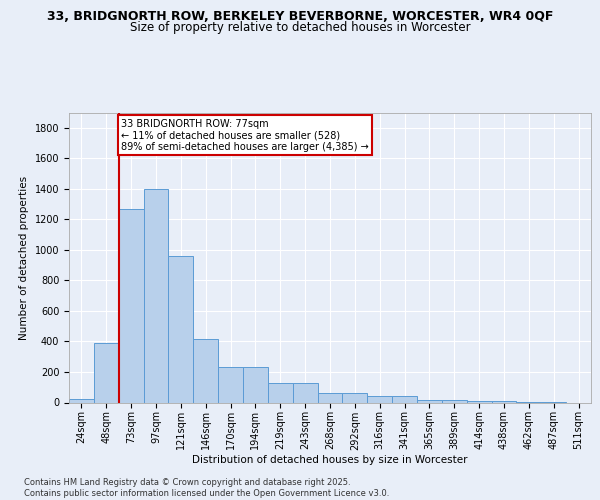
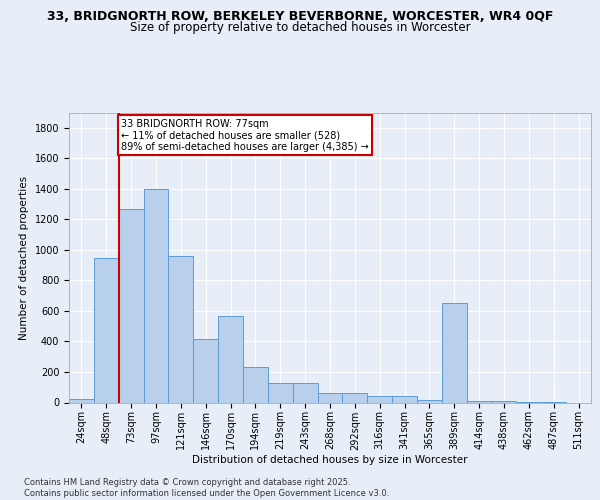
48sqm: 390 -> 950
170sqm: 240 -> 570
389sqm: 20 -> 650
